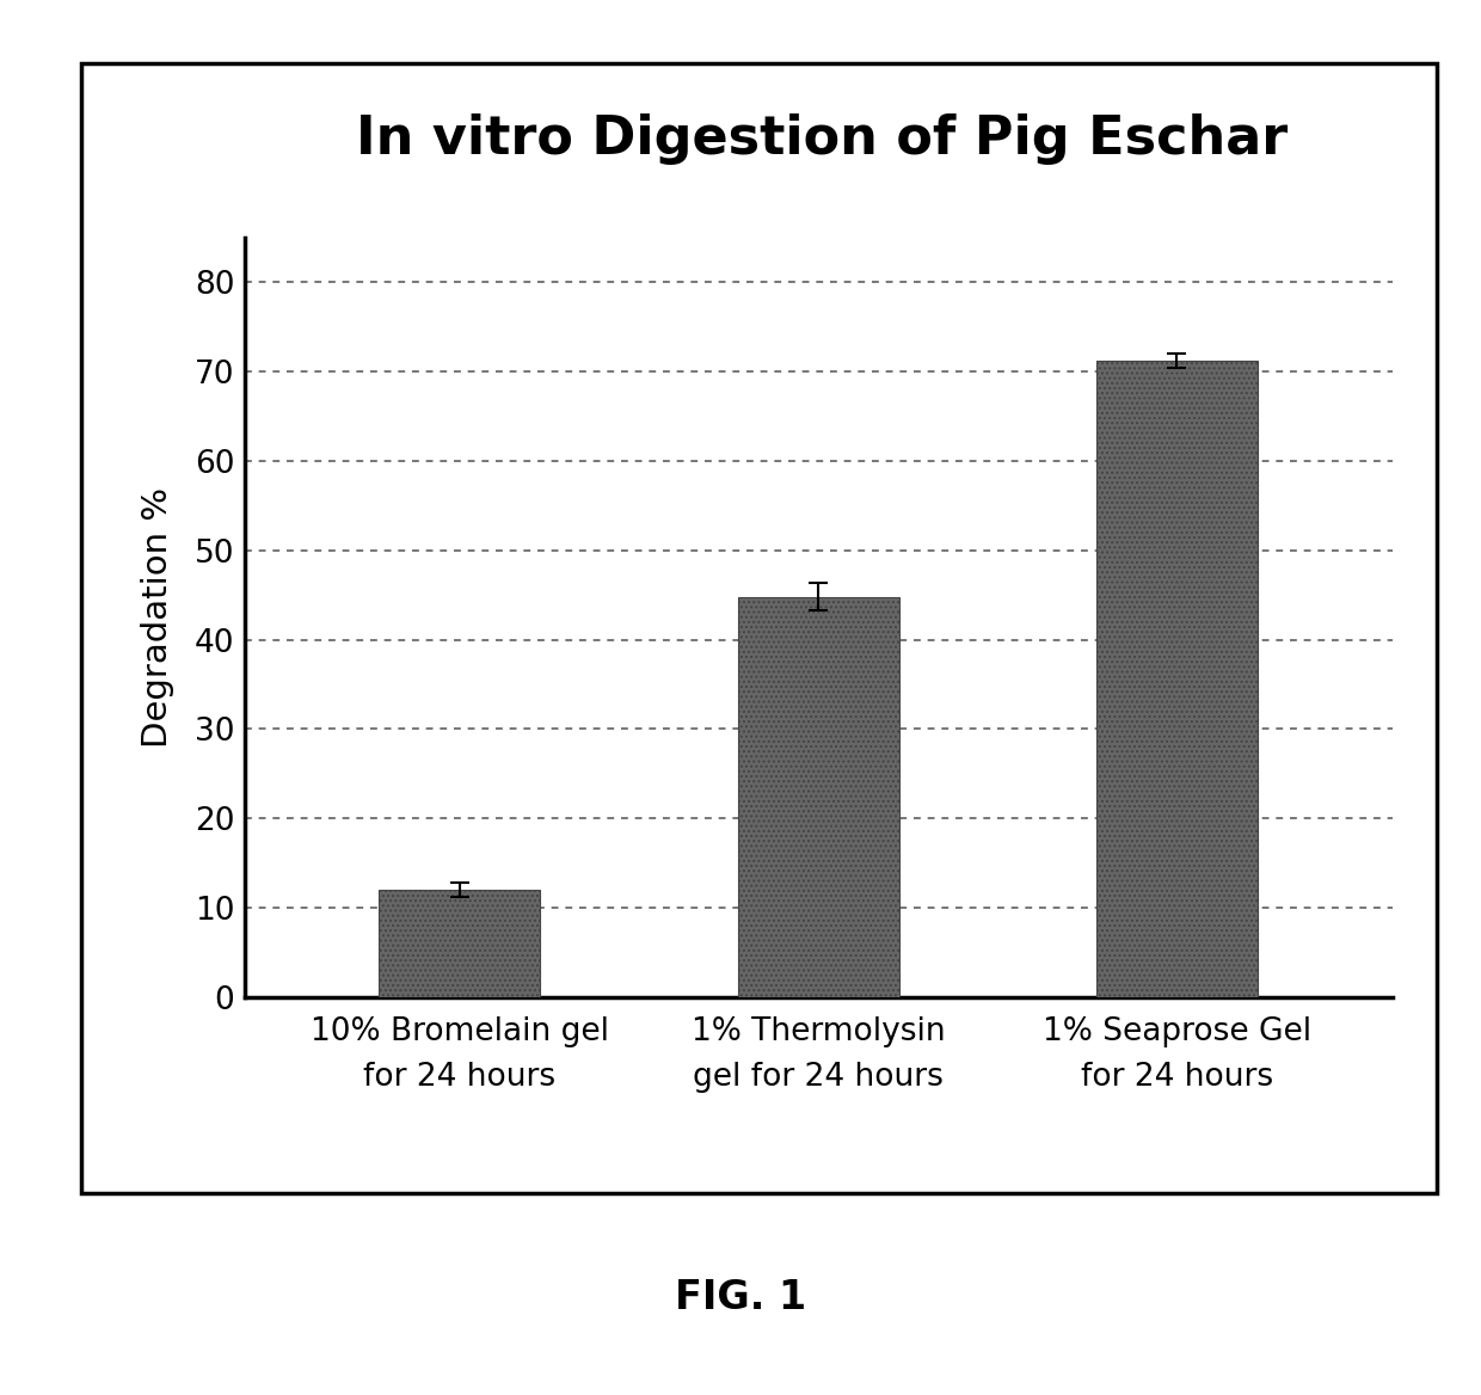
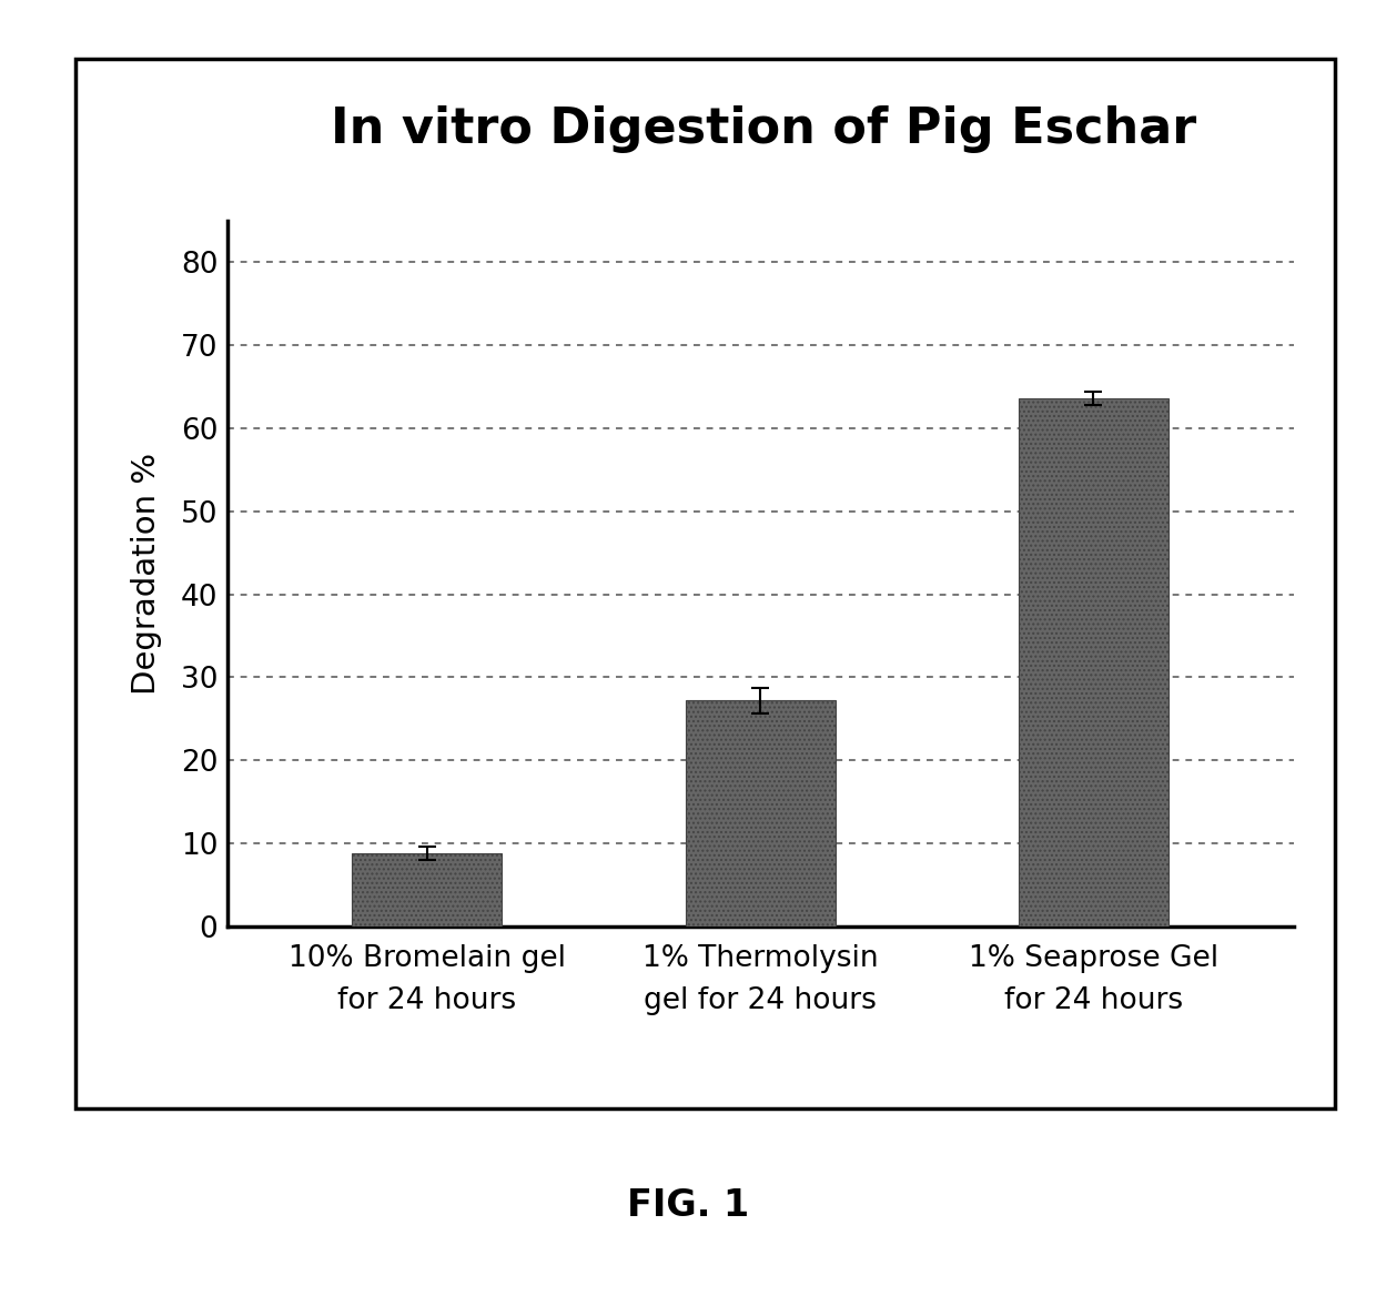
10% Bromelain gel for 24 hours: 12.0 -> 8.8
1% Thermolysin gel for 24 hours: 44.8 -> 27.2
1% Seaprose Gel for 24 hours: 71.2 -> 63.6
